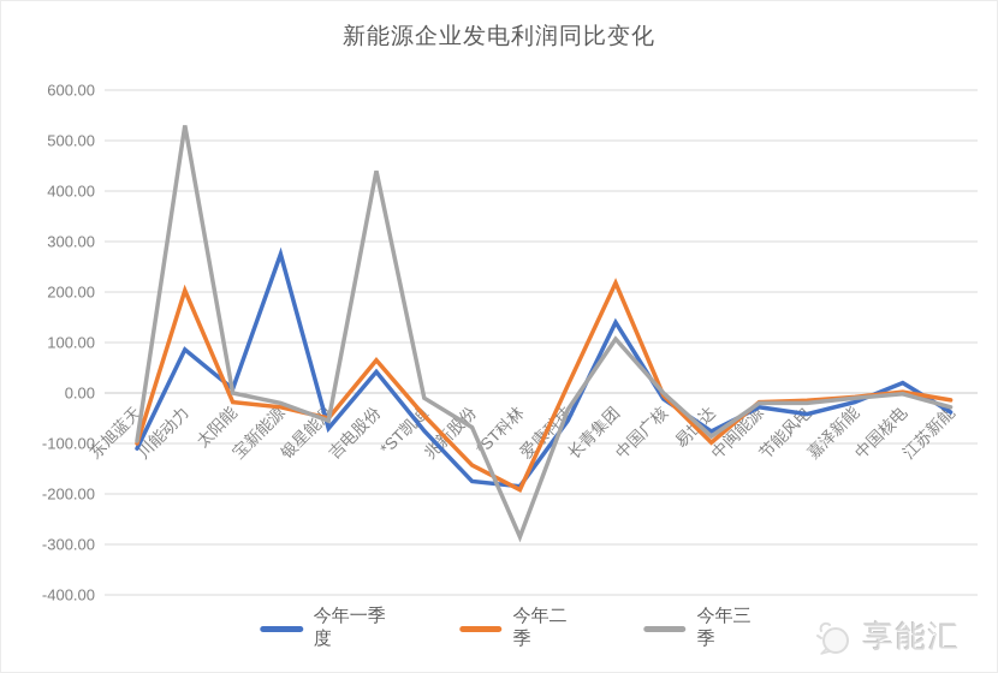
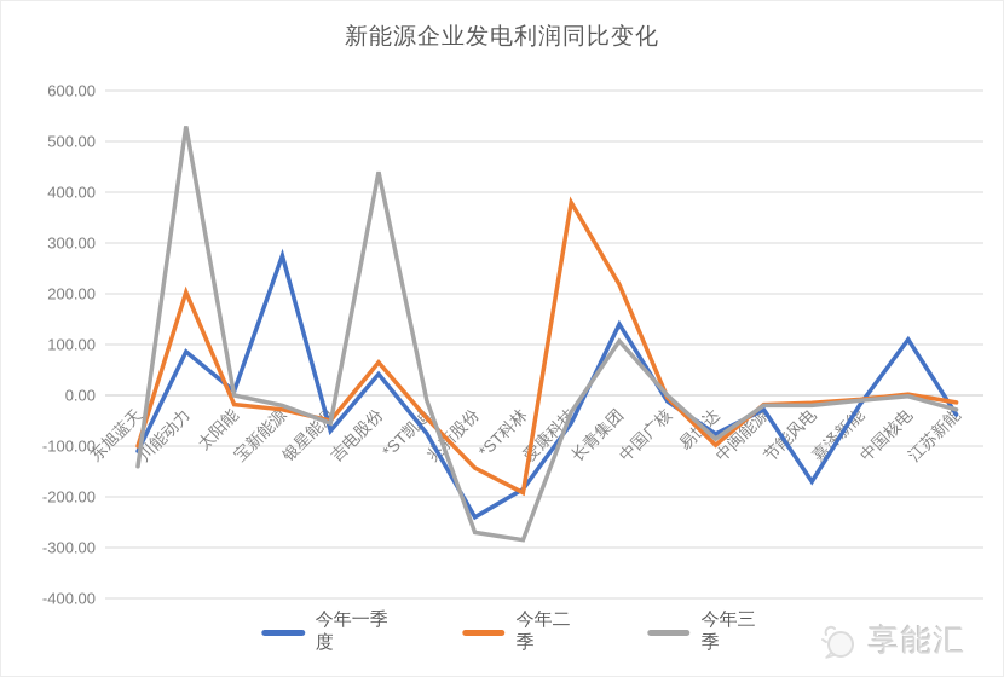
今年三季/东旭蓝天: -100 -> -140
今年一季度/兆新股份: -180 -> -240
今年三季/兆新股份: -70 -> -270
今年二季/爱康科技: 20 -> 380
今年一季度/节能风电: -40 -> -170
今年一季度/中国核电: 20 -> 110
